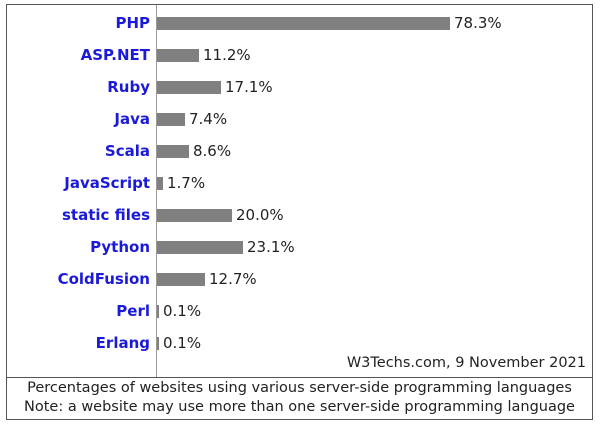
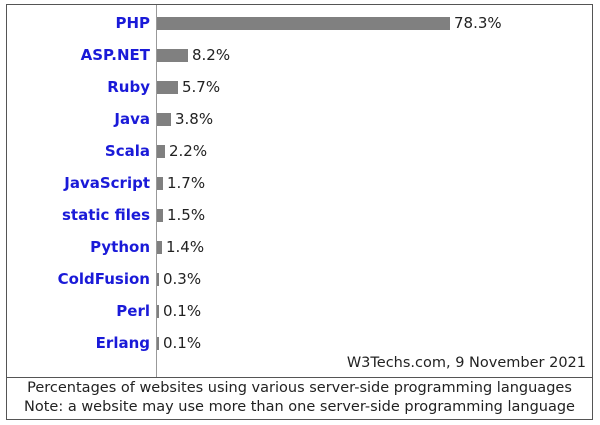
ASP.NET: 11.2% -> 8.2%
Ruby: 17.1% -> 5.7%
Java: 7.4% -> 3.8%
Scala: 8.6% -> 2.2%
static files: 20.0% -> 1.5%
Python: 23.1% -> 1.4%
ColdFusion: 12.7% -> 0.3%
